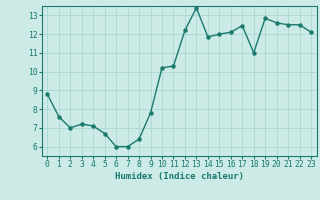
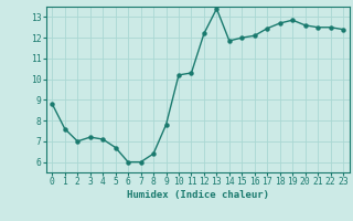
18: 11.0 -> 12.7
23: 12.1 -> 12.4
